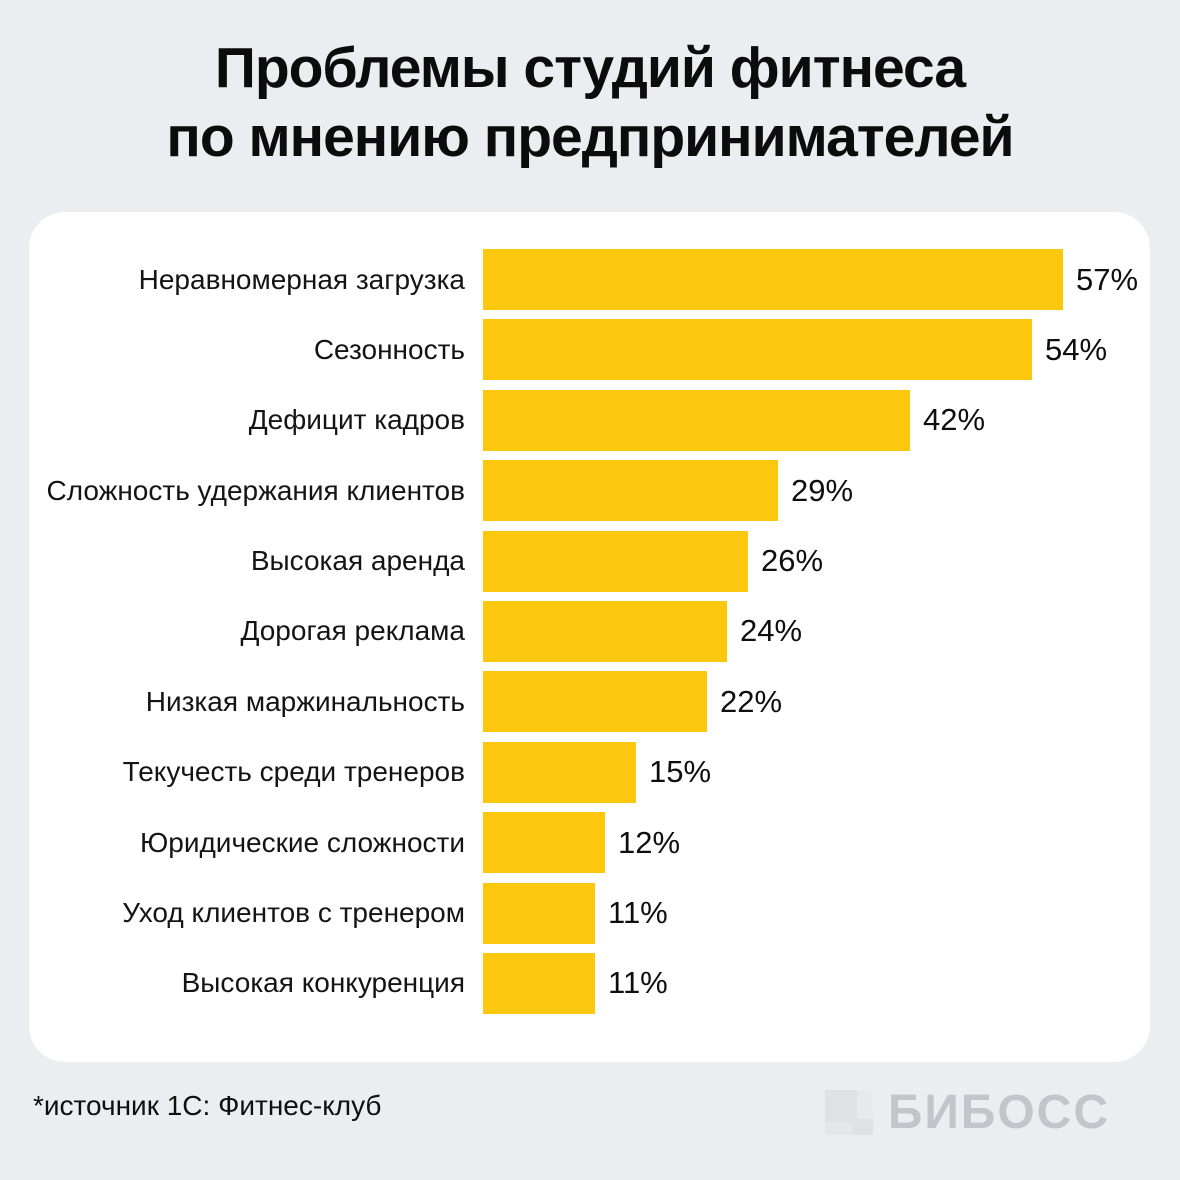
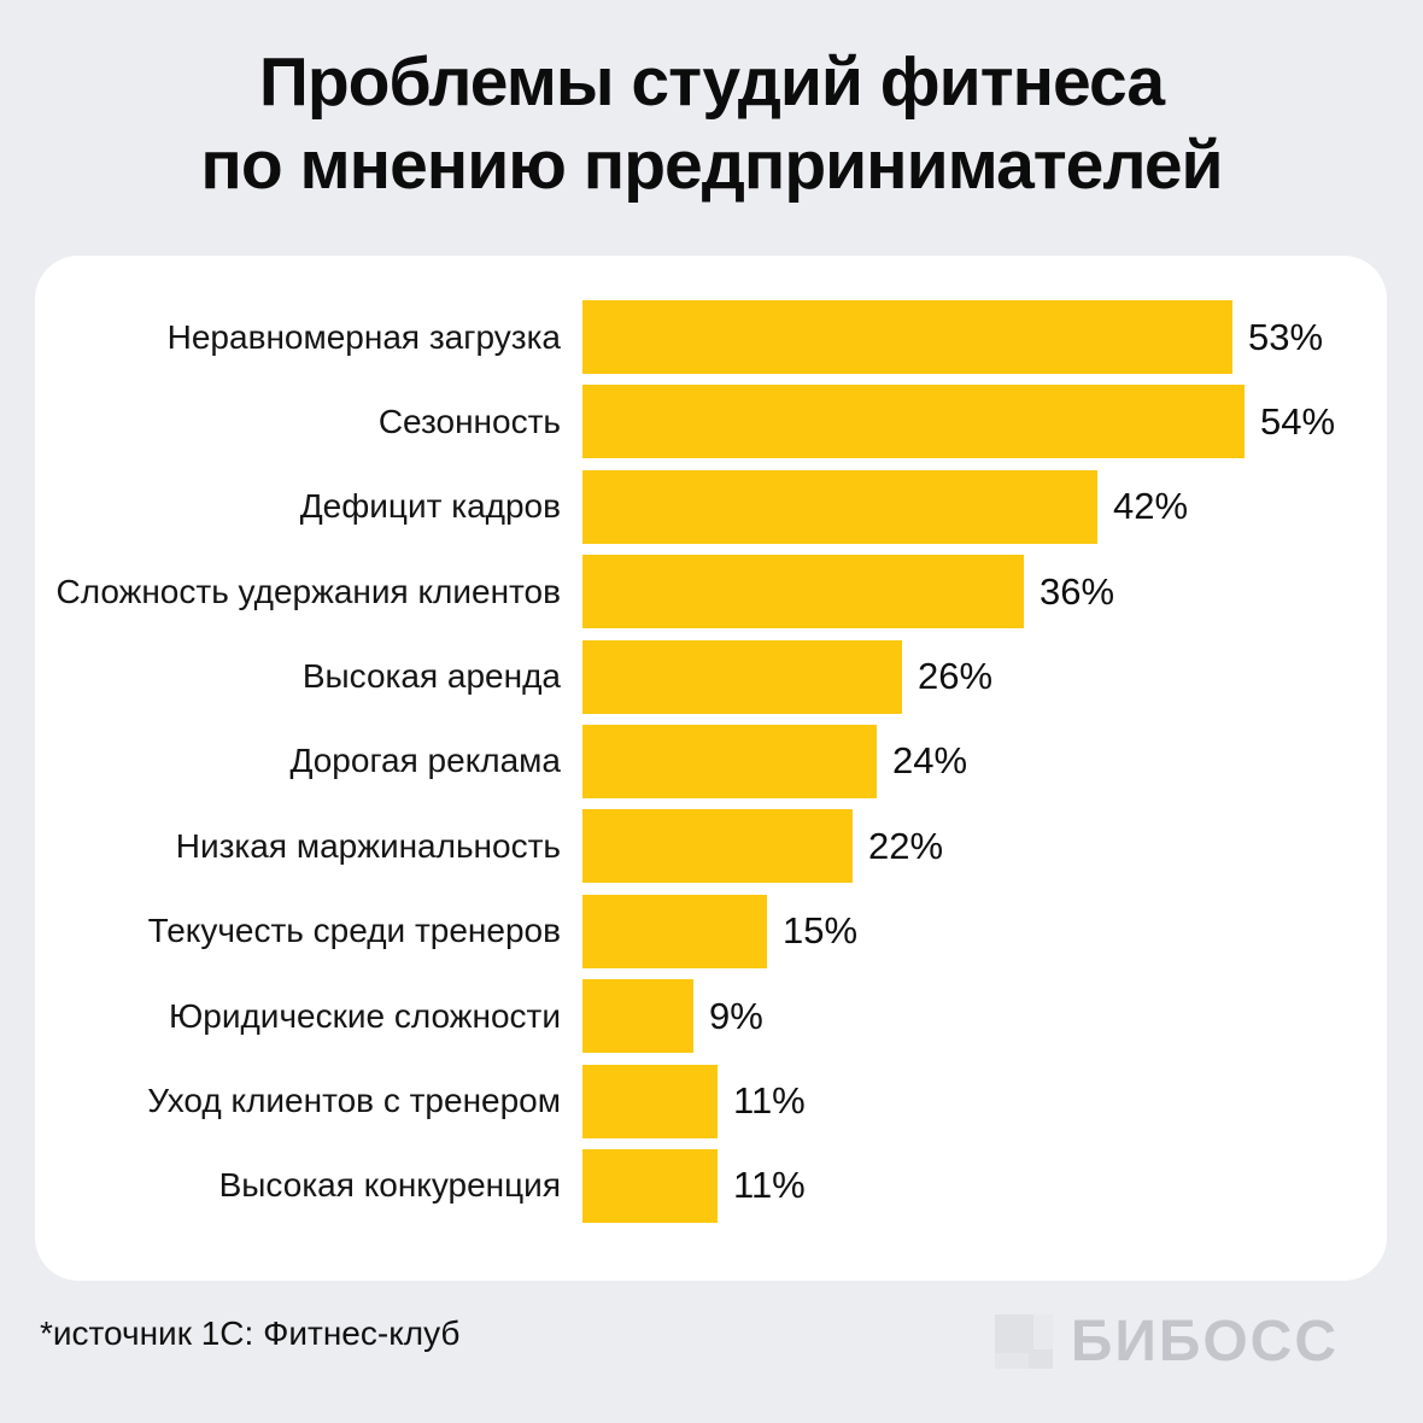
Неравномерная загрузка: 57% -> 53%
Сложность удержания клиентов: 29% -> 36%
Юридические сложности: 12% -> 9%
